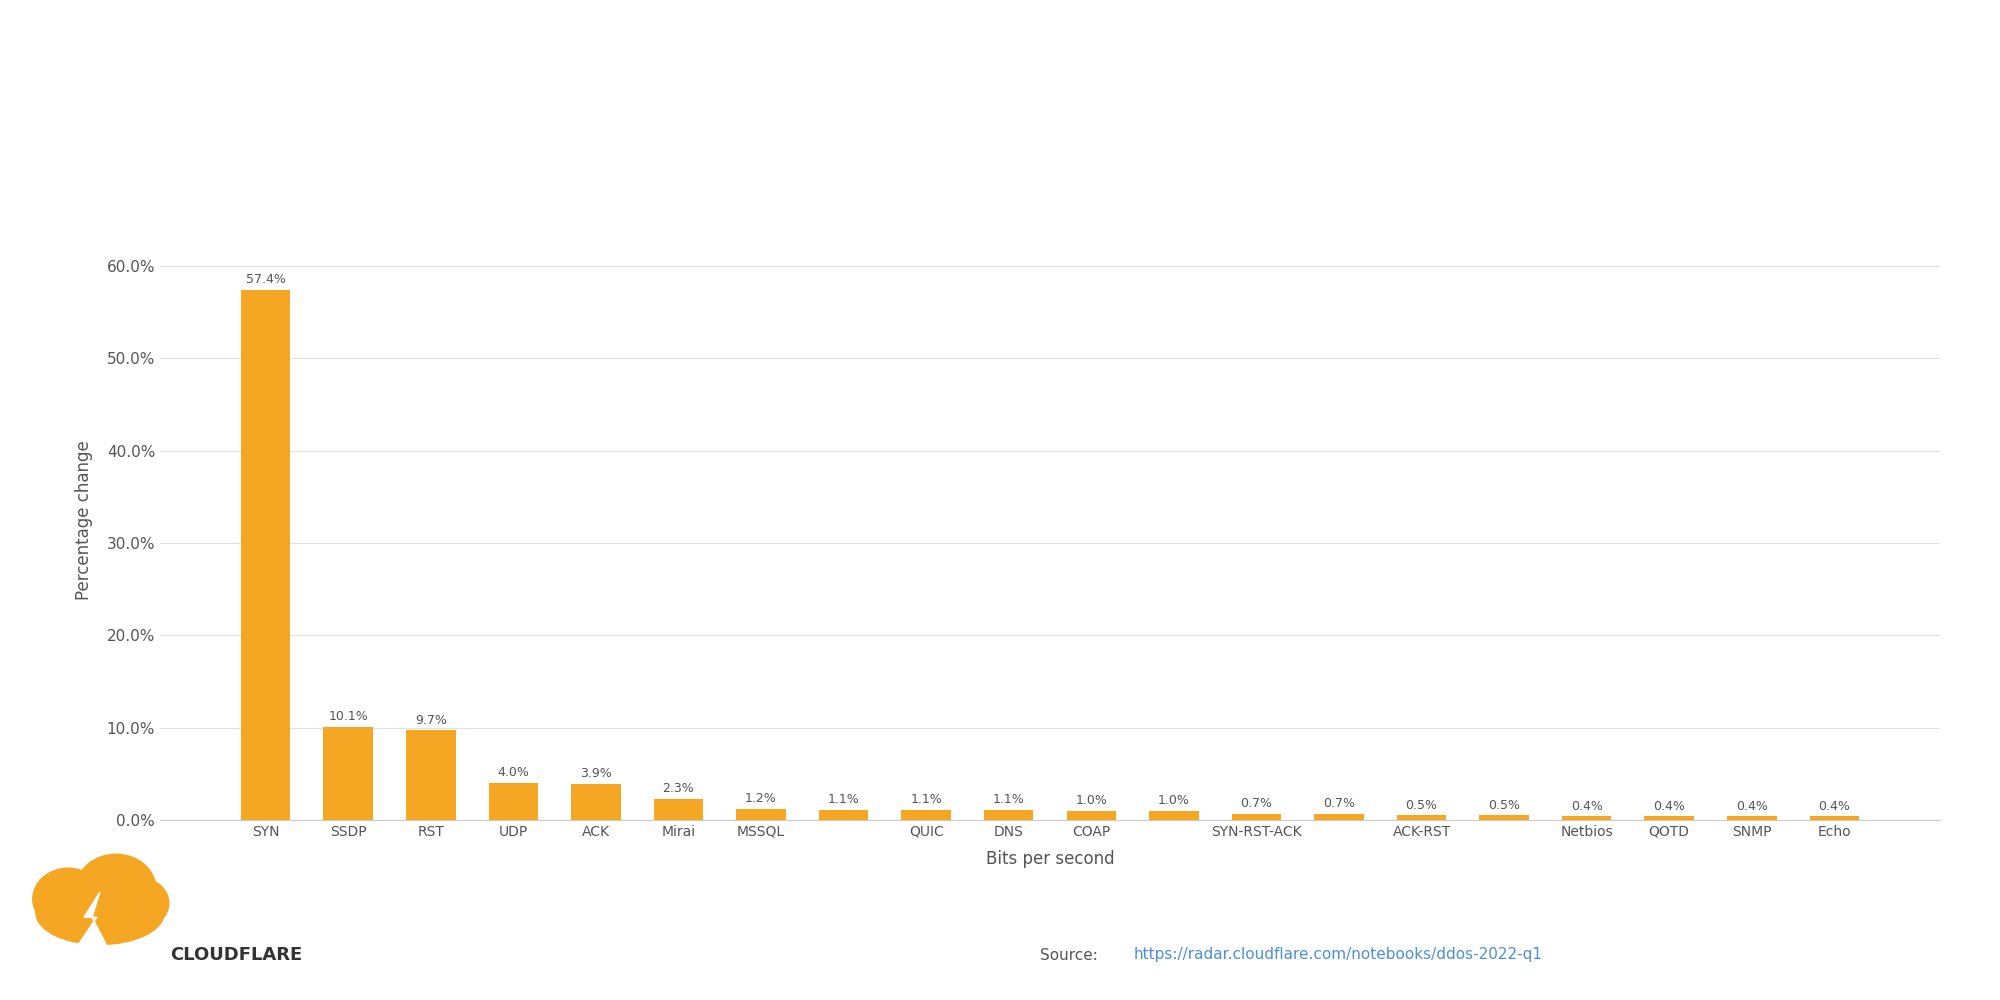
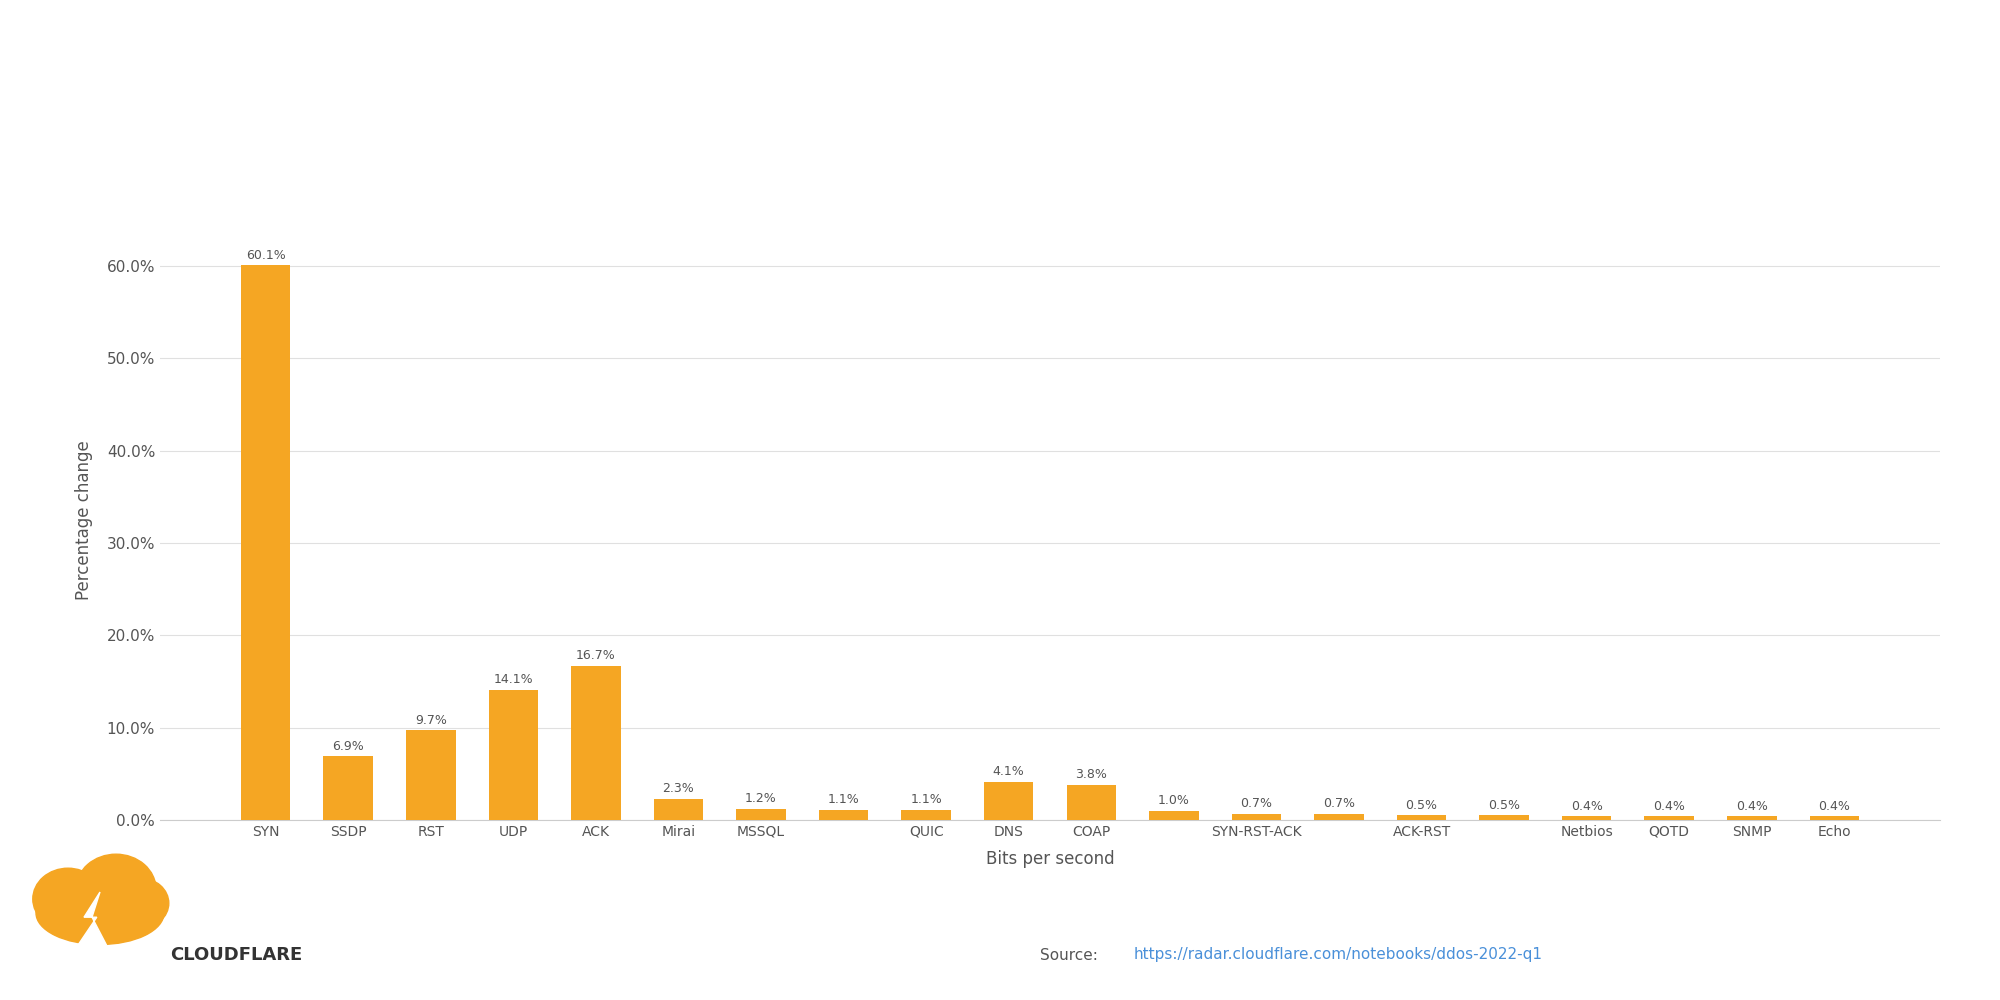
SYN: 57.4% -> 60.1%
SSDP: 10.1% -> 6.9%
UDP: 4.0% -> 14.1%
ACK: 3.9% -> 16.7%
DNS: 1.1% -> 4.1%
COAP: 1.0% -> 3.8%
